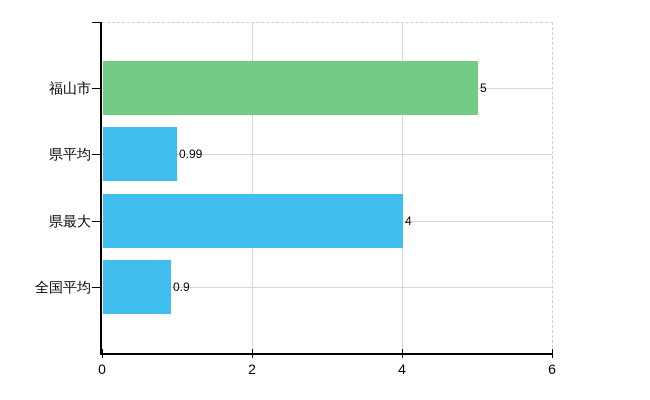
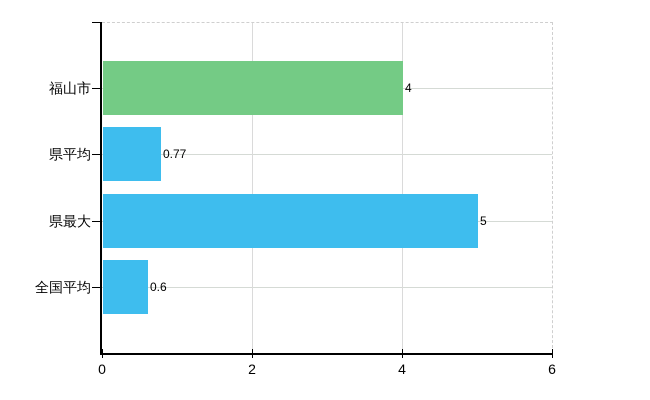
福山市: 5 -> 4
県平均: 0.99 -> 0.77
県最大: 4 -> 5
全国平均: 0.9 -> 0.6
